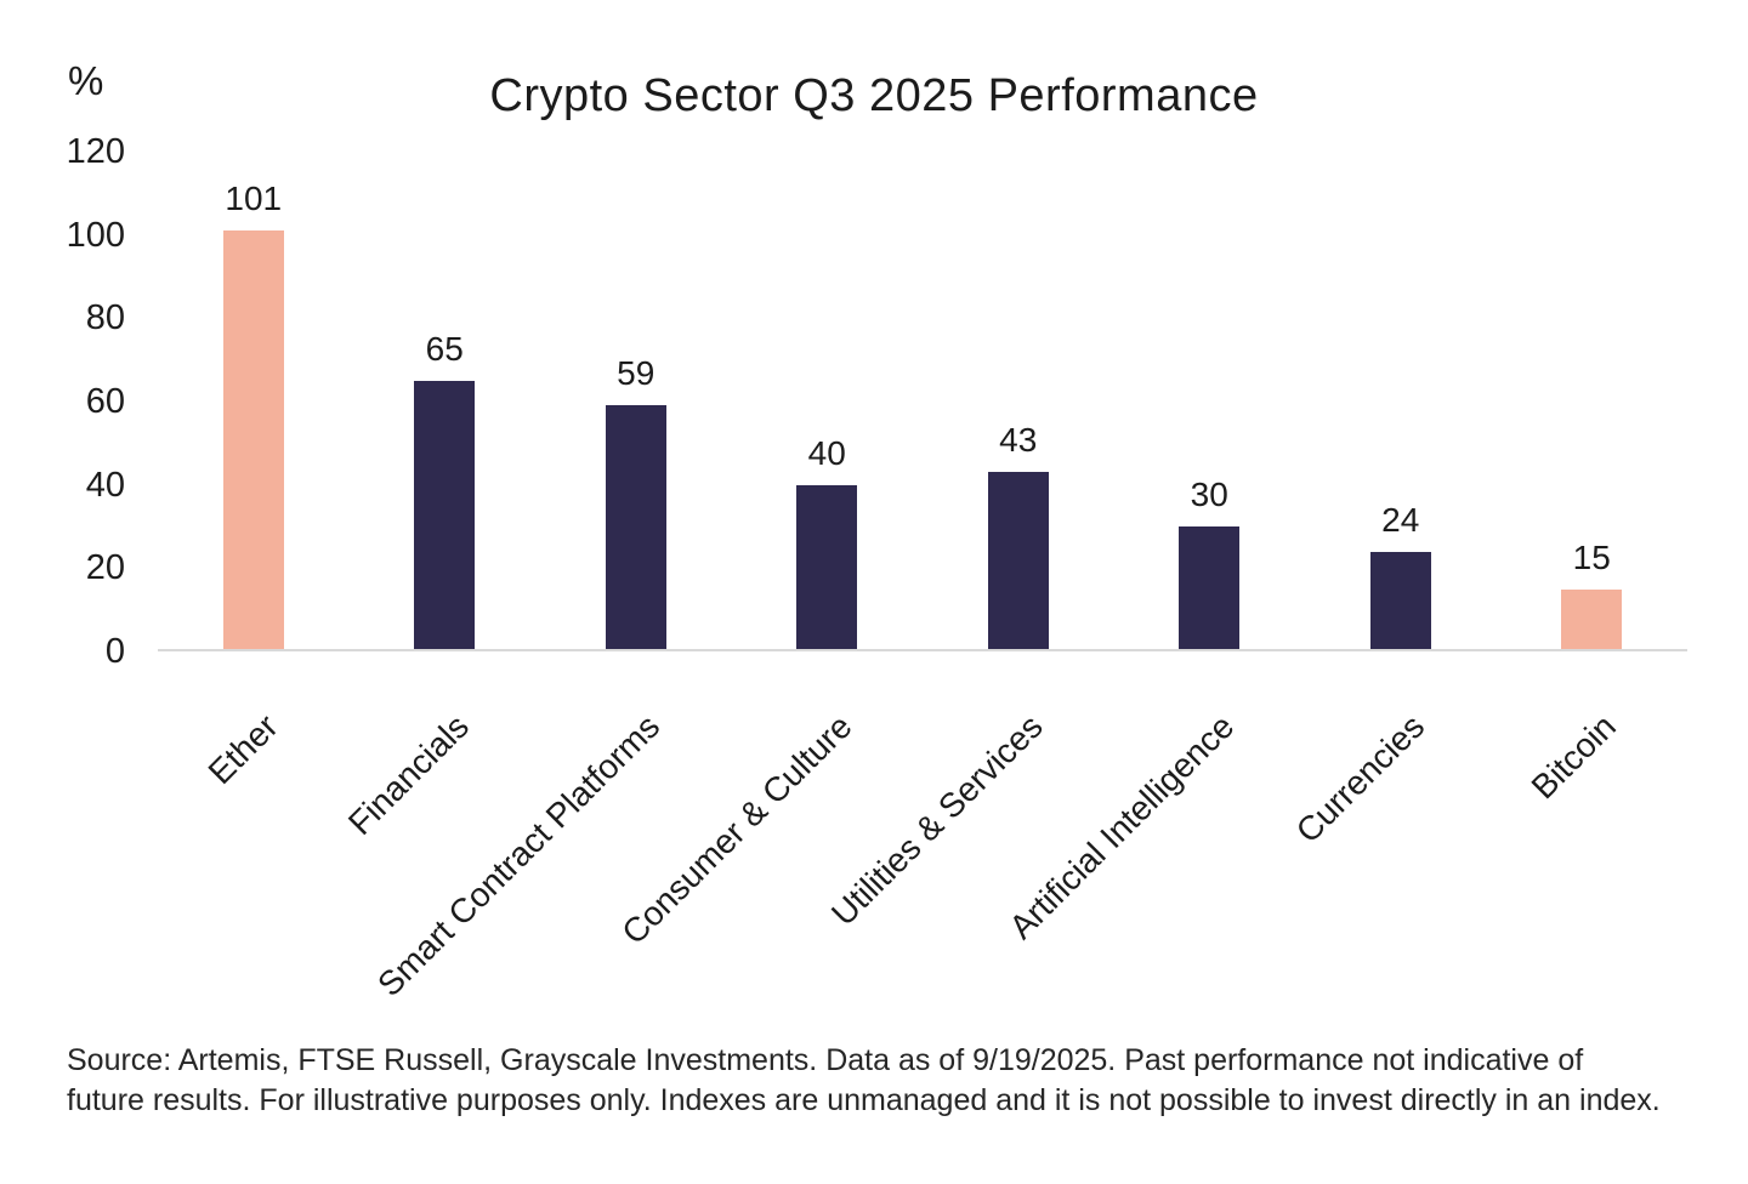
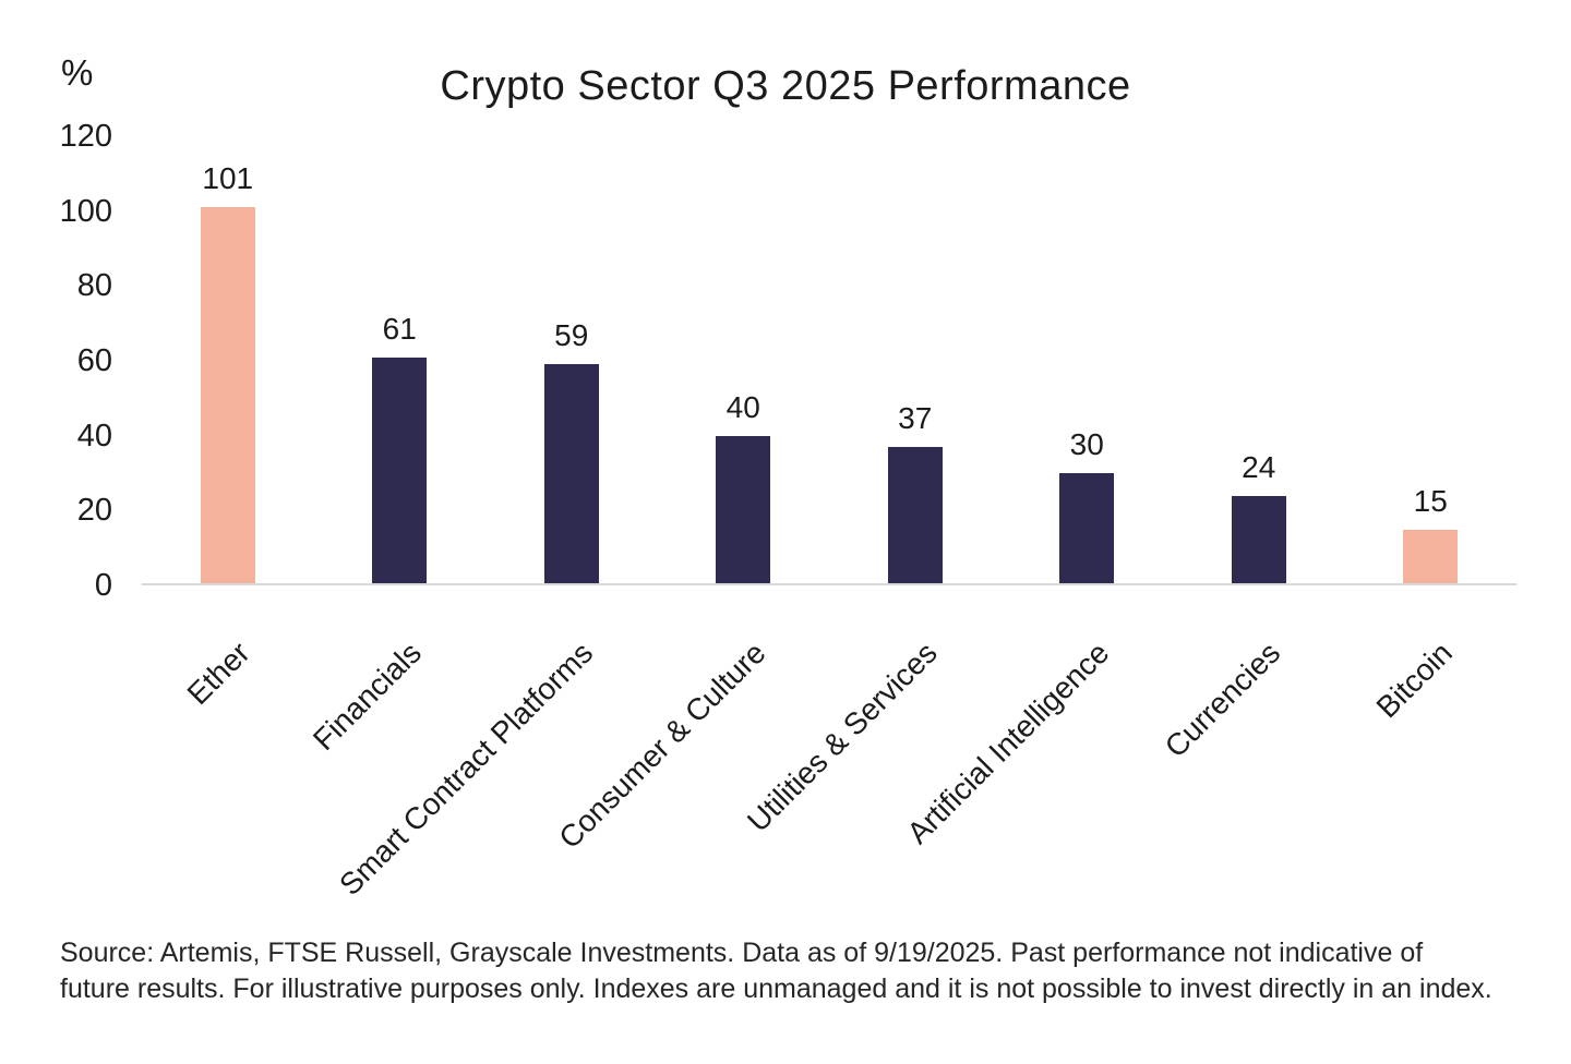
Financials: 65 -> 61
Utilities & Services: 43 -> 37
